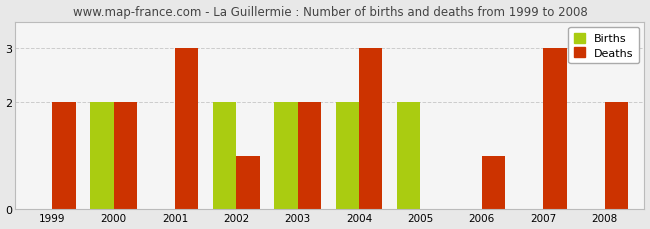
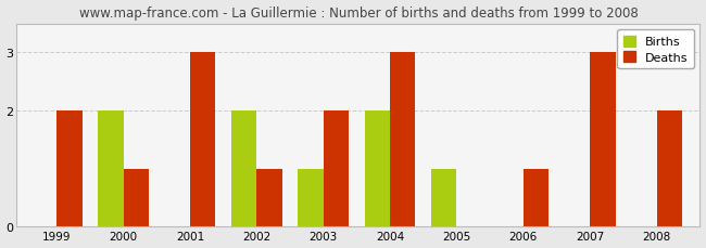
Deaths/2000: 2 -> 1
Births/2003: 2 -> 1
Births/2005: 2 -> 1
